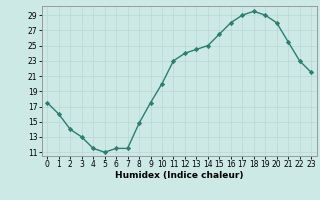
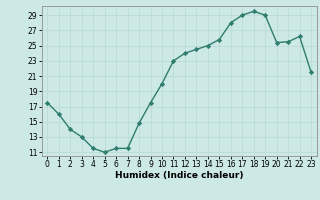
15: 26.5 -> 25.8
20: 28.0 -> 25.4
22: 23.0 -> 26.2
